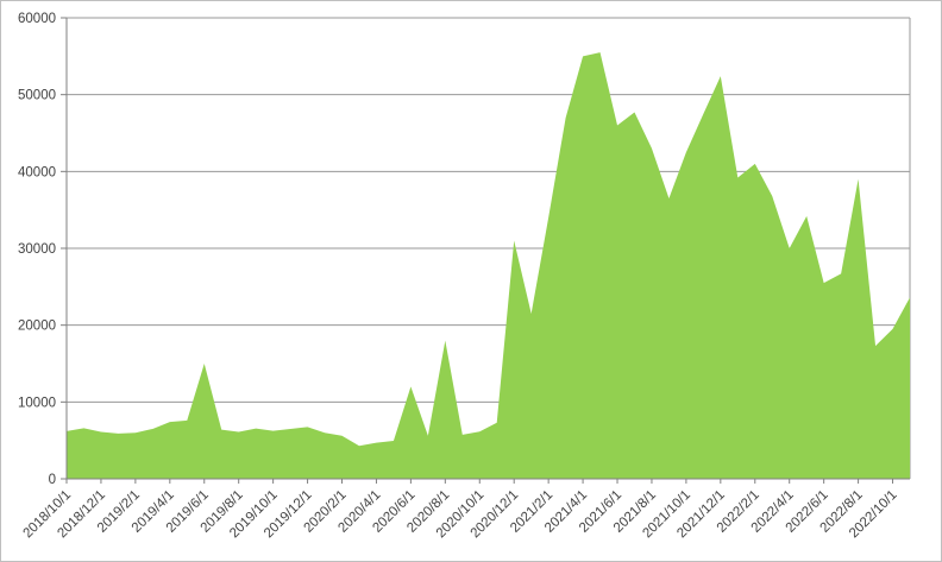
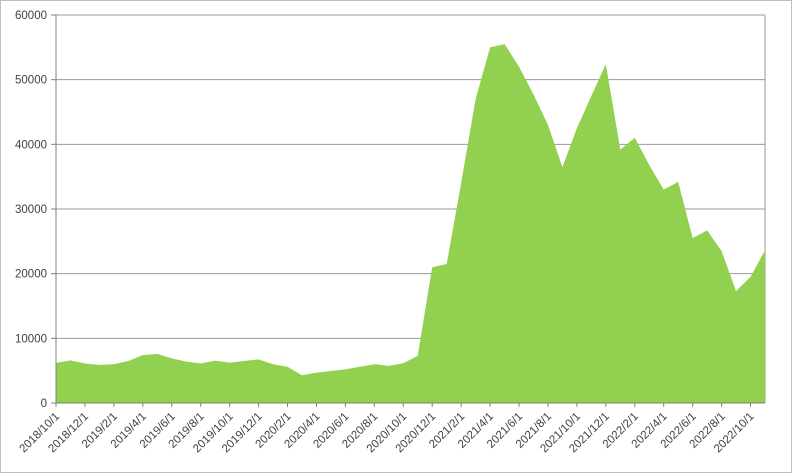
2019/6/1: 15000 -> 7000
2020/6/1: 12000 -> 5000
2020/8/1: 18000 -> 6000
2020/12/1: 31000 -> 21000
2021/6/1: 46000 -> 52000
2022/4/1: 30000 -> 33000
2022/8/1: 39000 -> 24000
